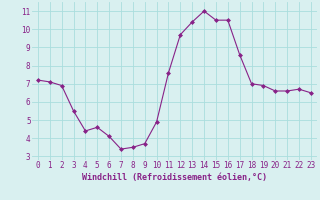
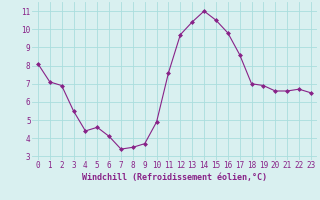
0: 7.2 -> 8.1
16: 10.5 -> 9.8
